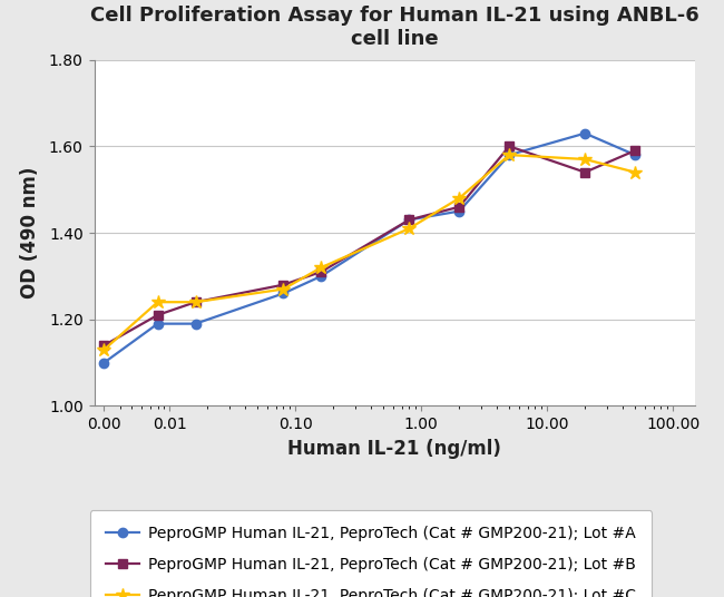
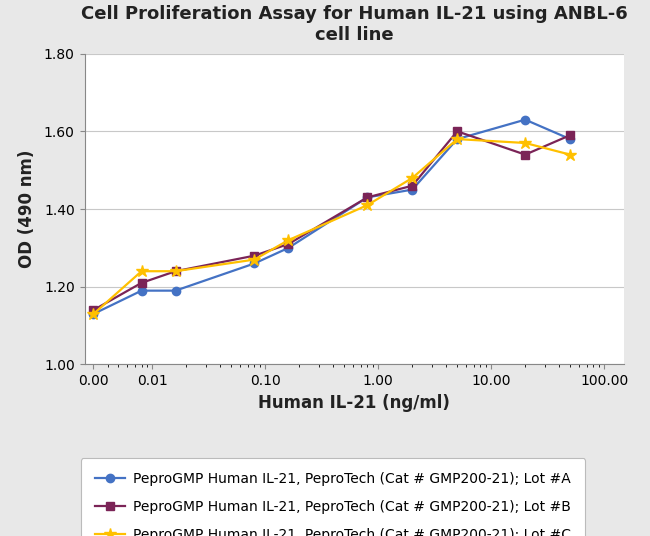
PeproGMP Human IL-21, PeproTech (Cat # GMP200-21); Lot #A/0.00: 1.10 -> 1.13
